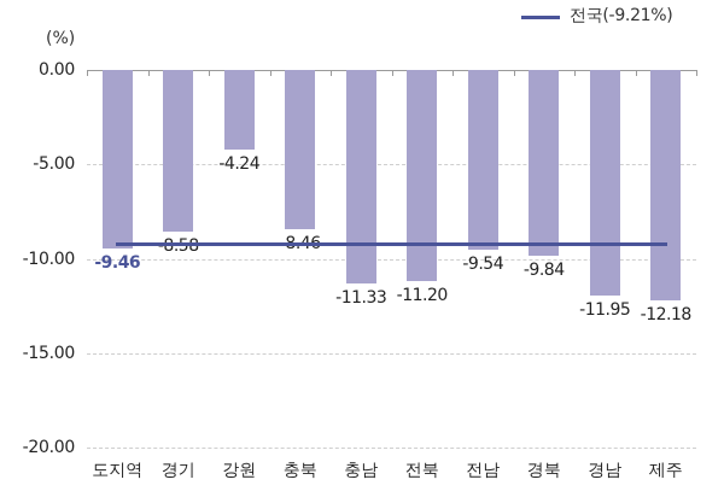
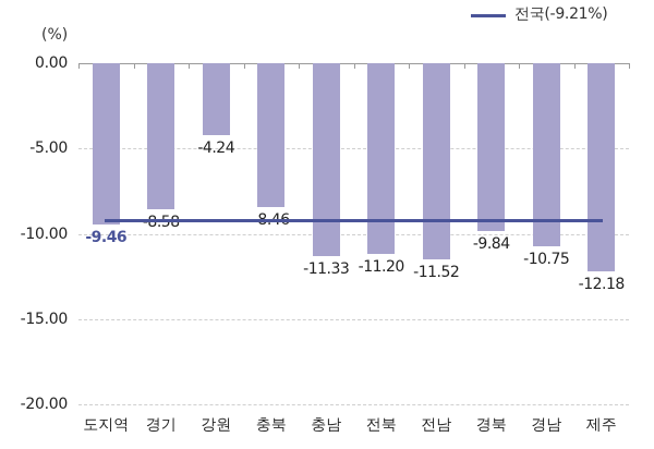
전남: -9.54 -> -11.52
경남: -11.95 -> -10.75
